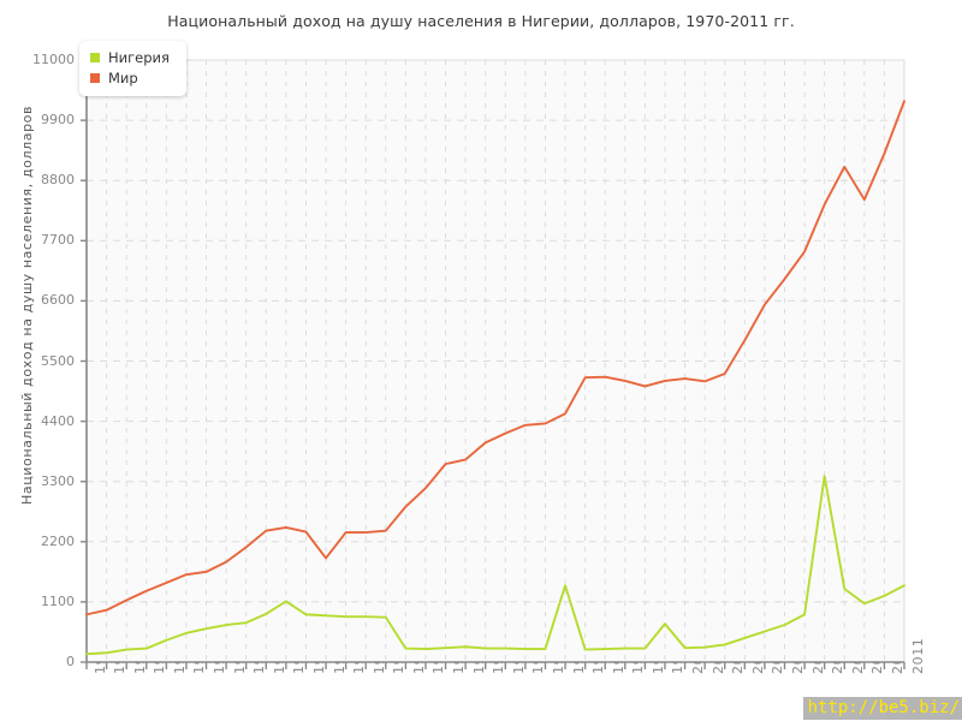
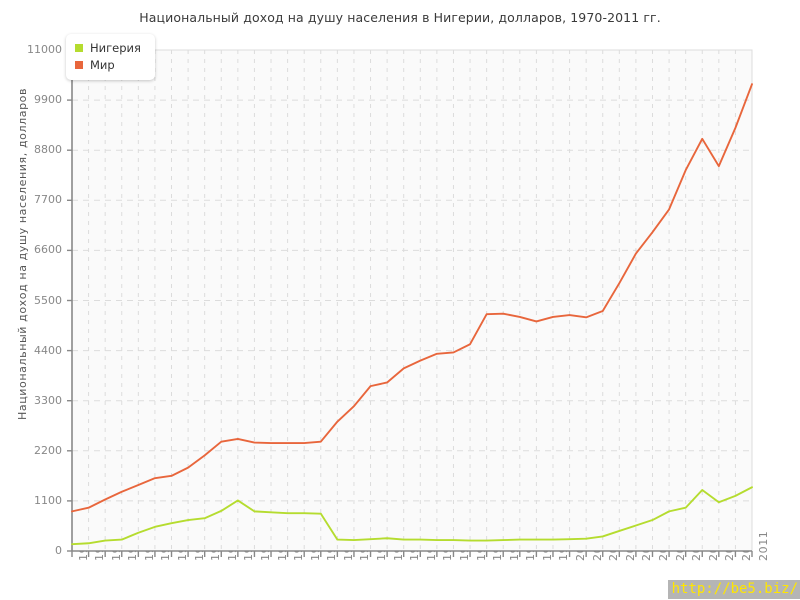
Мир/1982: 1900 -> 2400
Нигерия/1994: 1400 -> 200
Нигерия/1999: 700 -> 200
Нигерия/2007: 3400 -> 1000
